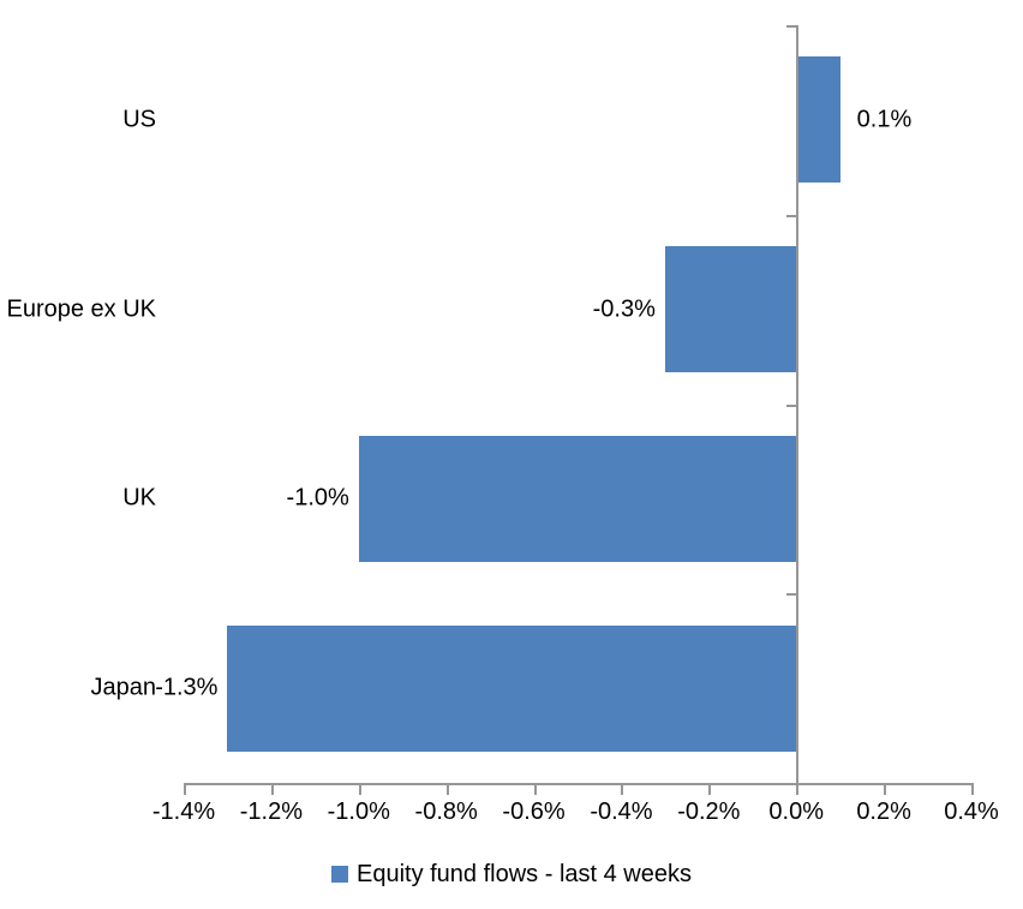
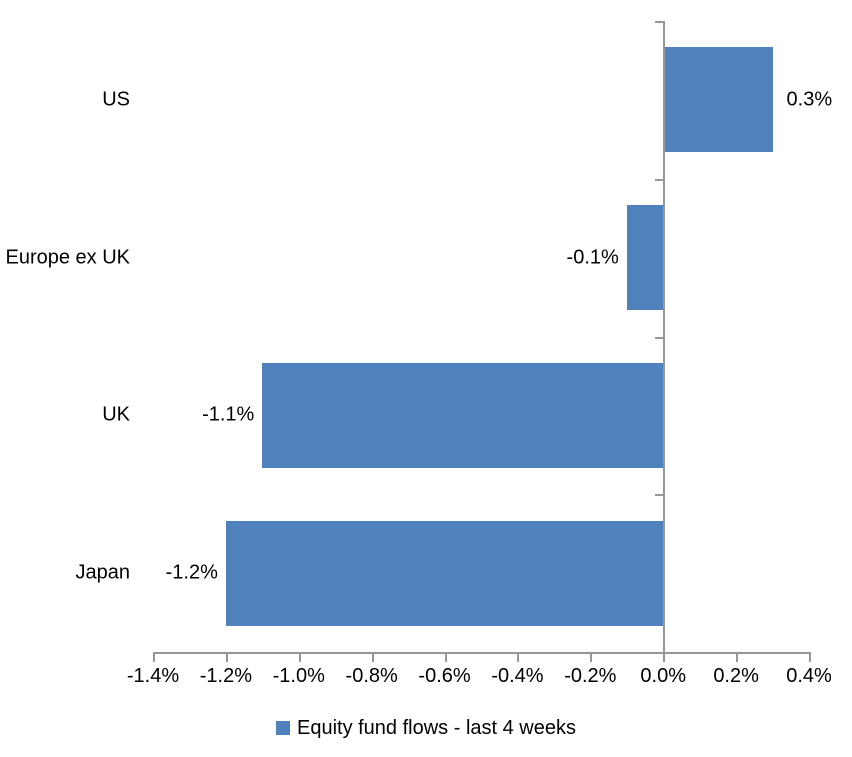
US: 0.1% -> 0.3%
Europe ex UK: -0.3% -> -0.1%
UK: -1.0% -> -1.1%
Japan: -1.3% -> -1.2%
